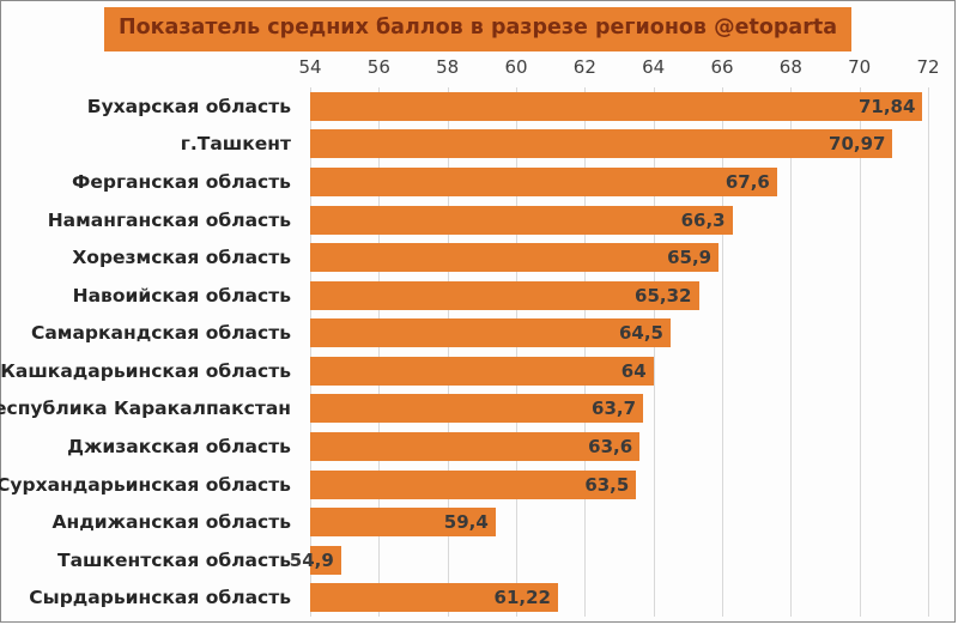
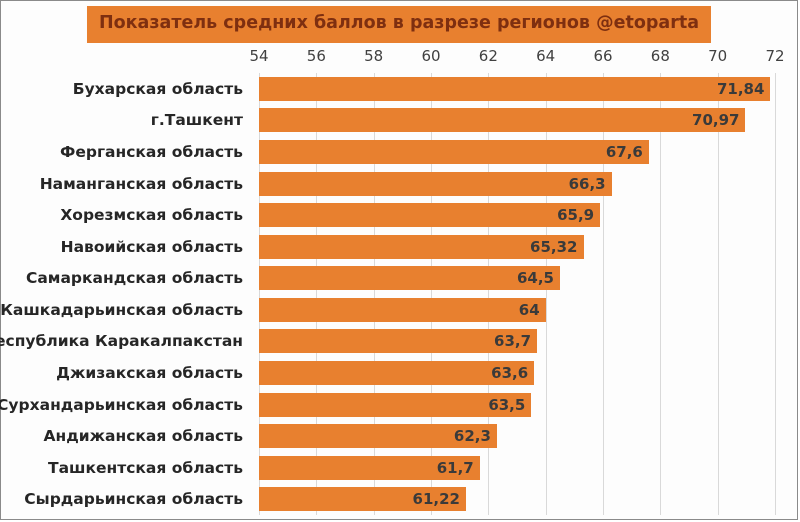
Андижанская область: 59,4 -> 62,3
Ташкентская область: 54,9 -> 61,7
